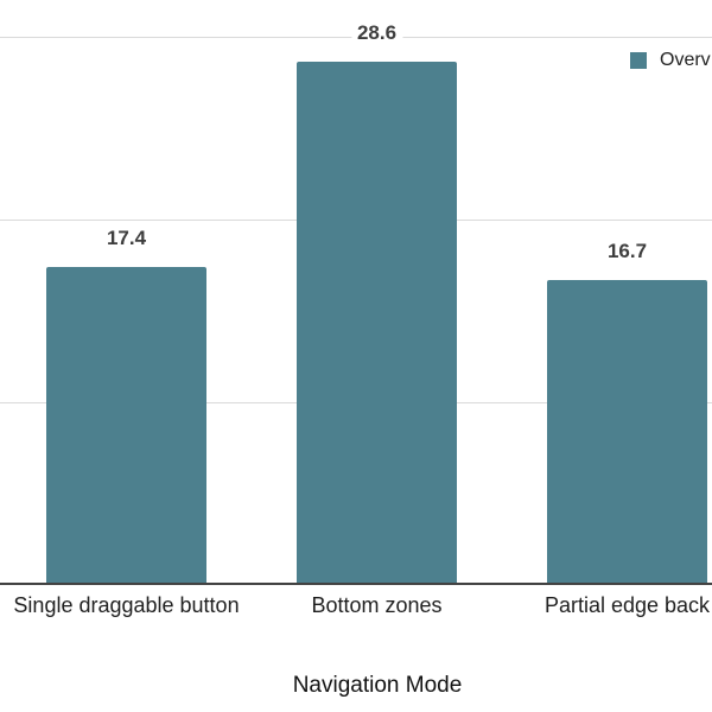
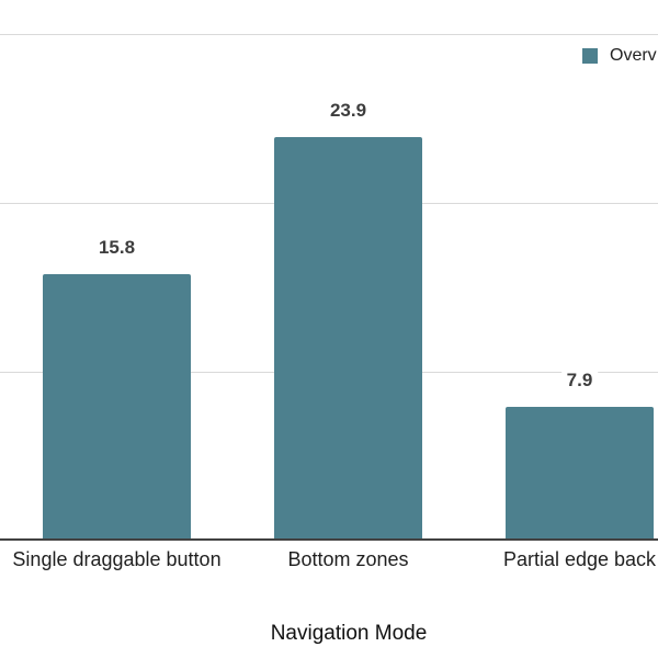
Single draggable button: 17.4 -> 15.8
Bottom zones: 28.6 -> 23.9
Partial edge back: 16.7 -> 7.9
